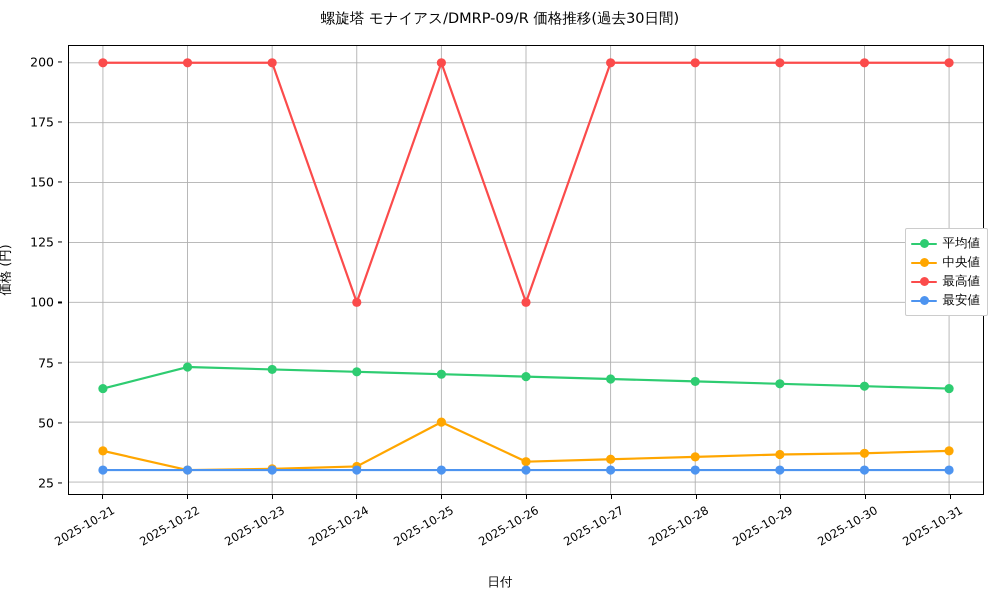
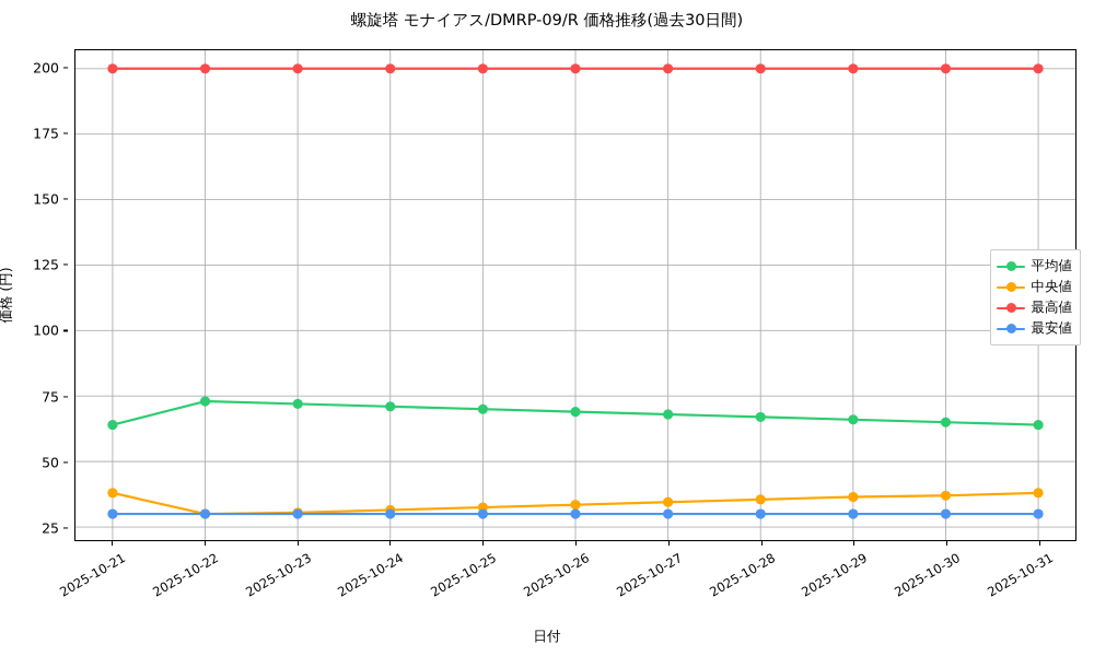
最高値/2025-10-24: 100 -> 200
中央値/2025-10-25: 50 -> 32
最高値/2025-10-26: 100 -> 200
